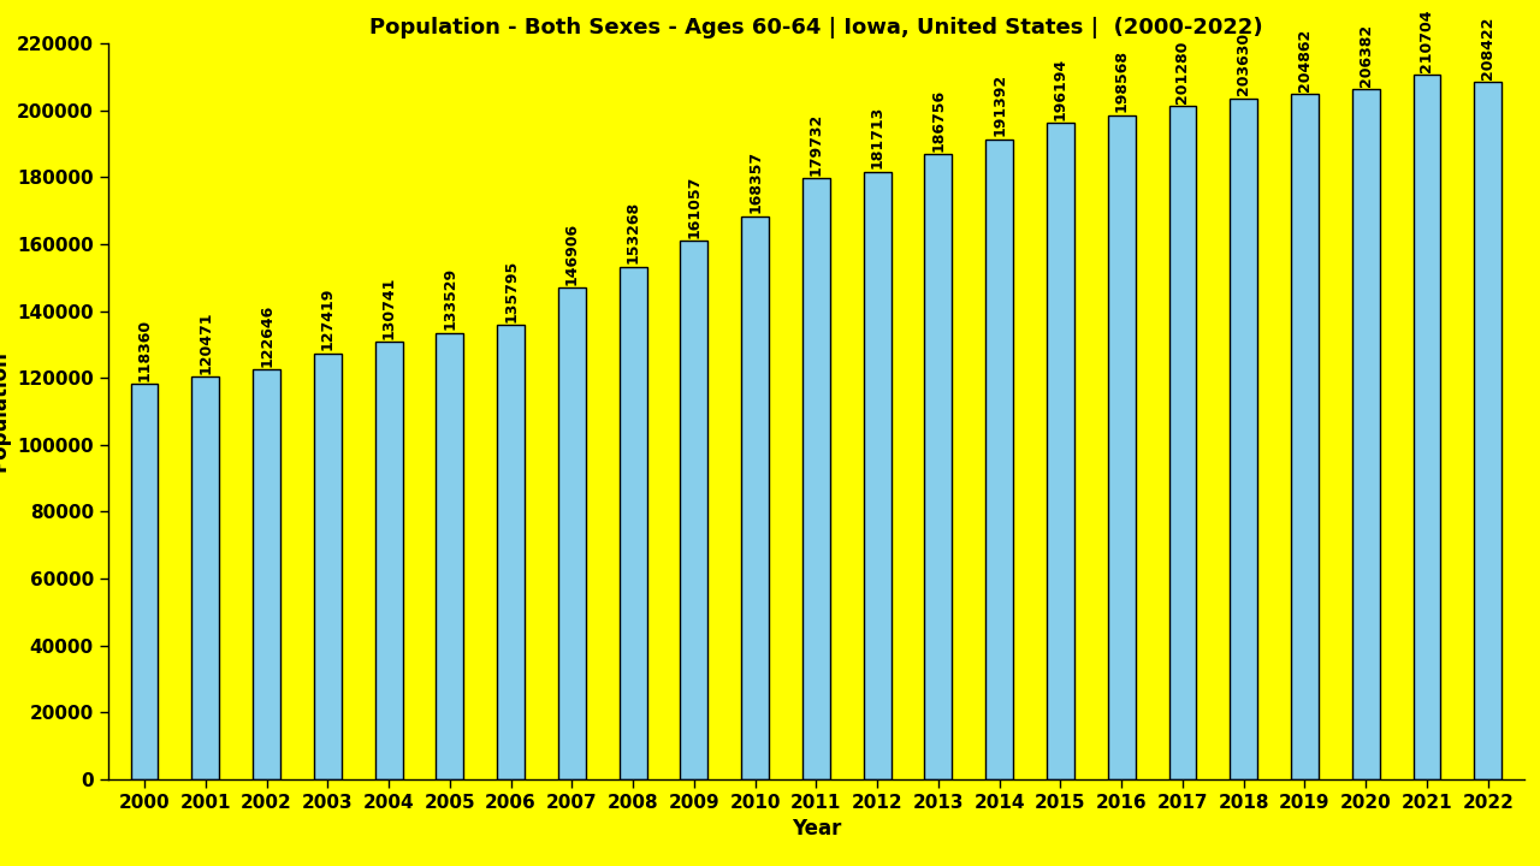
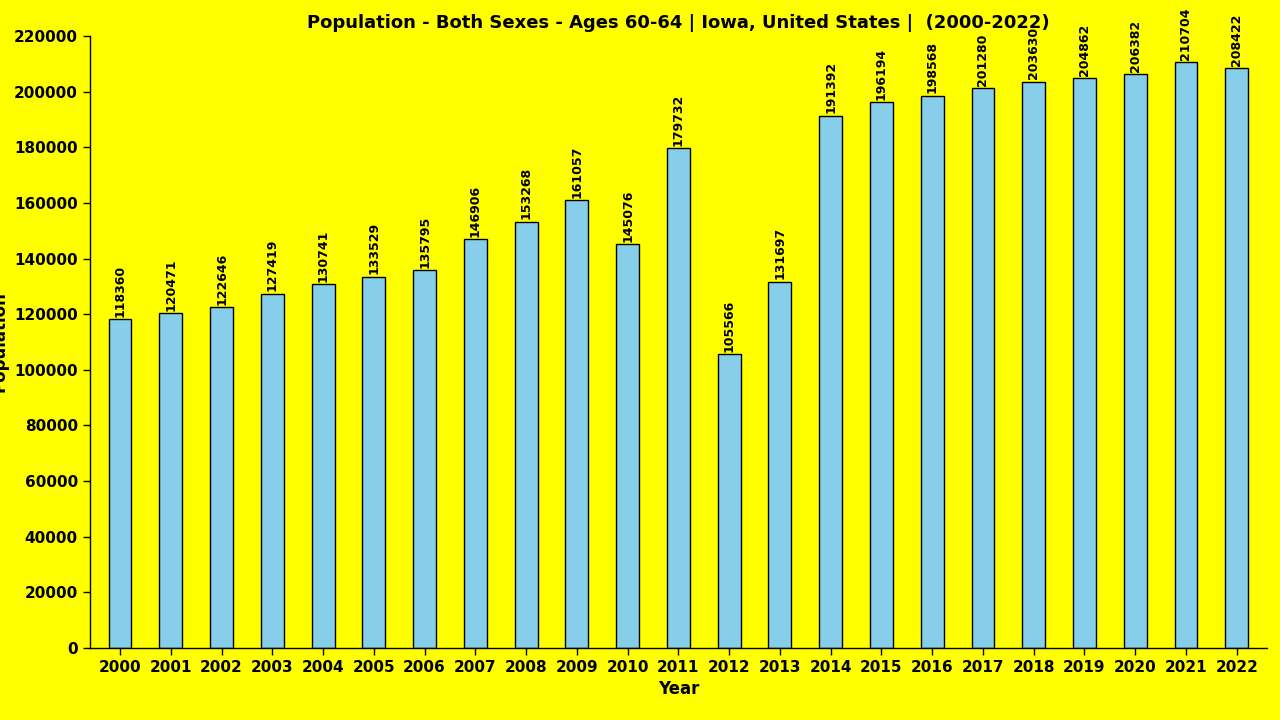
2010: 168357 -> 145076
2012: 181713 -> 105566
2013: 186756 -> 131697
